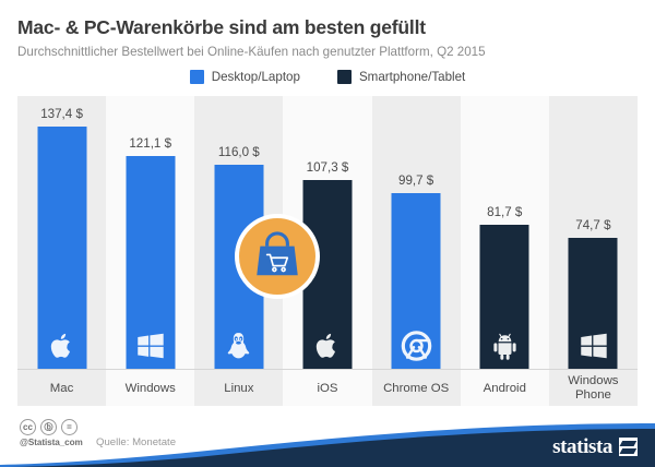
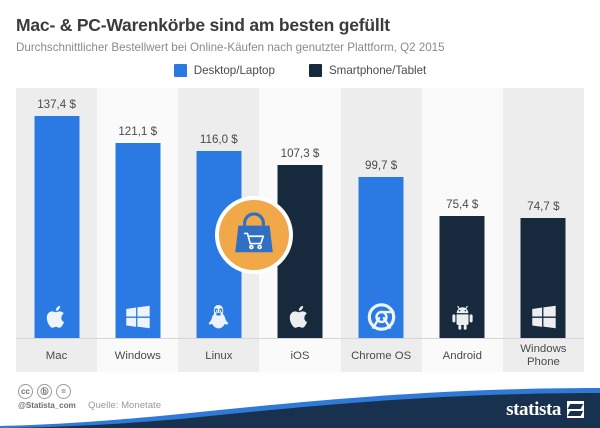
Android: 81,7 -> 75,4
